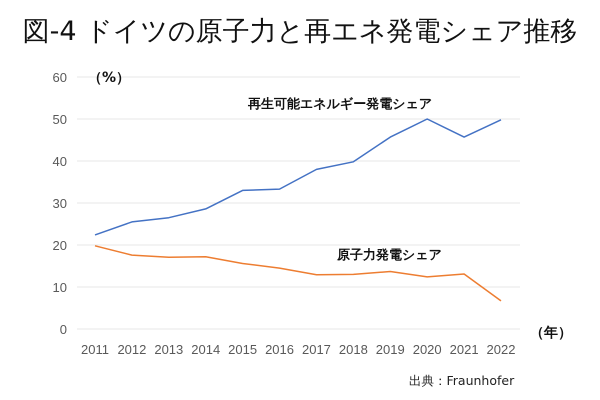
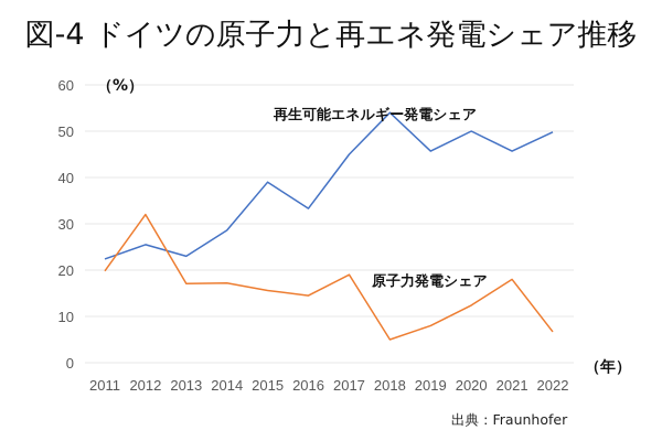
原子力発電シェア/2012: 18 -> 32
再生可能エネルギー発電シェア/2013: 26 -> 23
再生可能エネルギー発電シェア/2015: 33 -> 39
再生可能エネルギー発電シェア/2017: 38 -> 45
原子力発電シェア/2017: 13 -> 19
再生可能エネルギー発電シェア/2018: 40 -> 54
原子力発電シェア/2018: 13 -> 5
原子力発電シェア/2019: 14 -> 8
原子力発電シェア/2021: 13 -> 18
